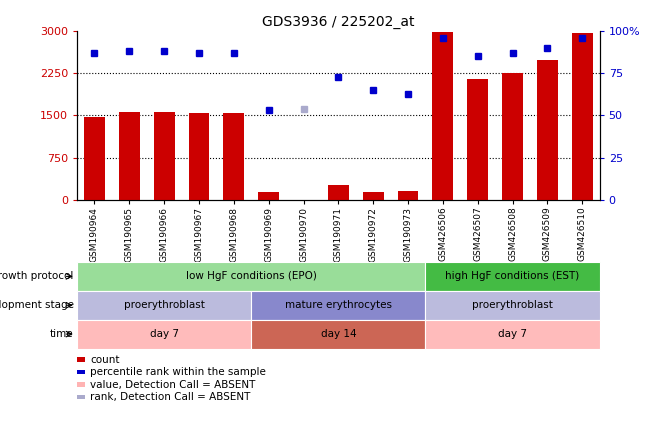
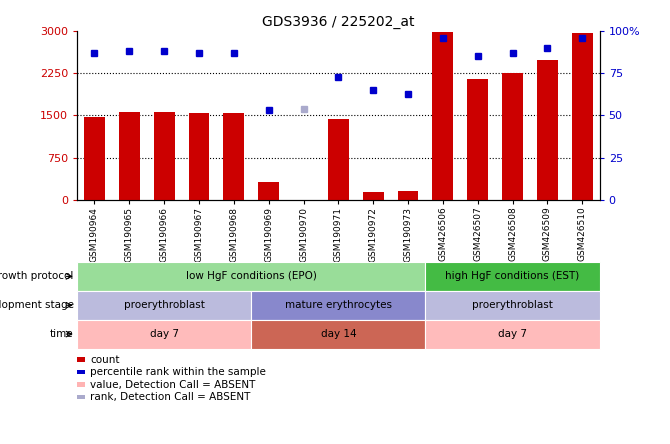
GSM190969: 130 -> 320
GSM190971: 270 -> 1440
